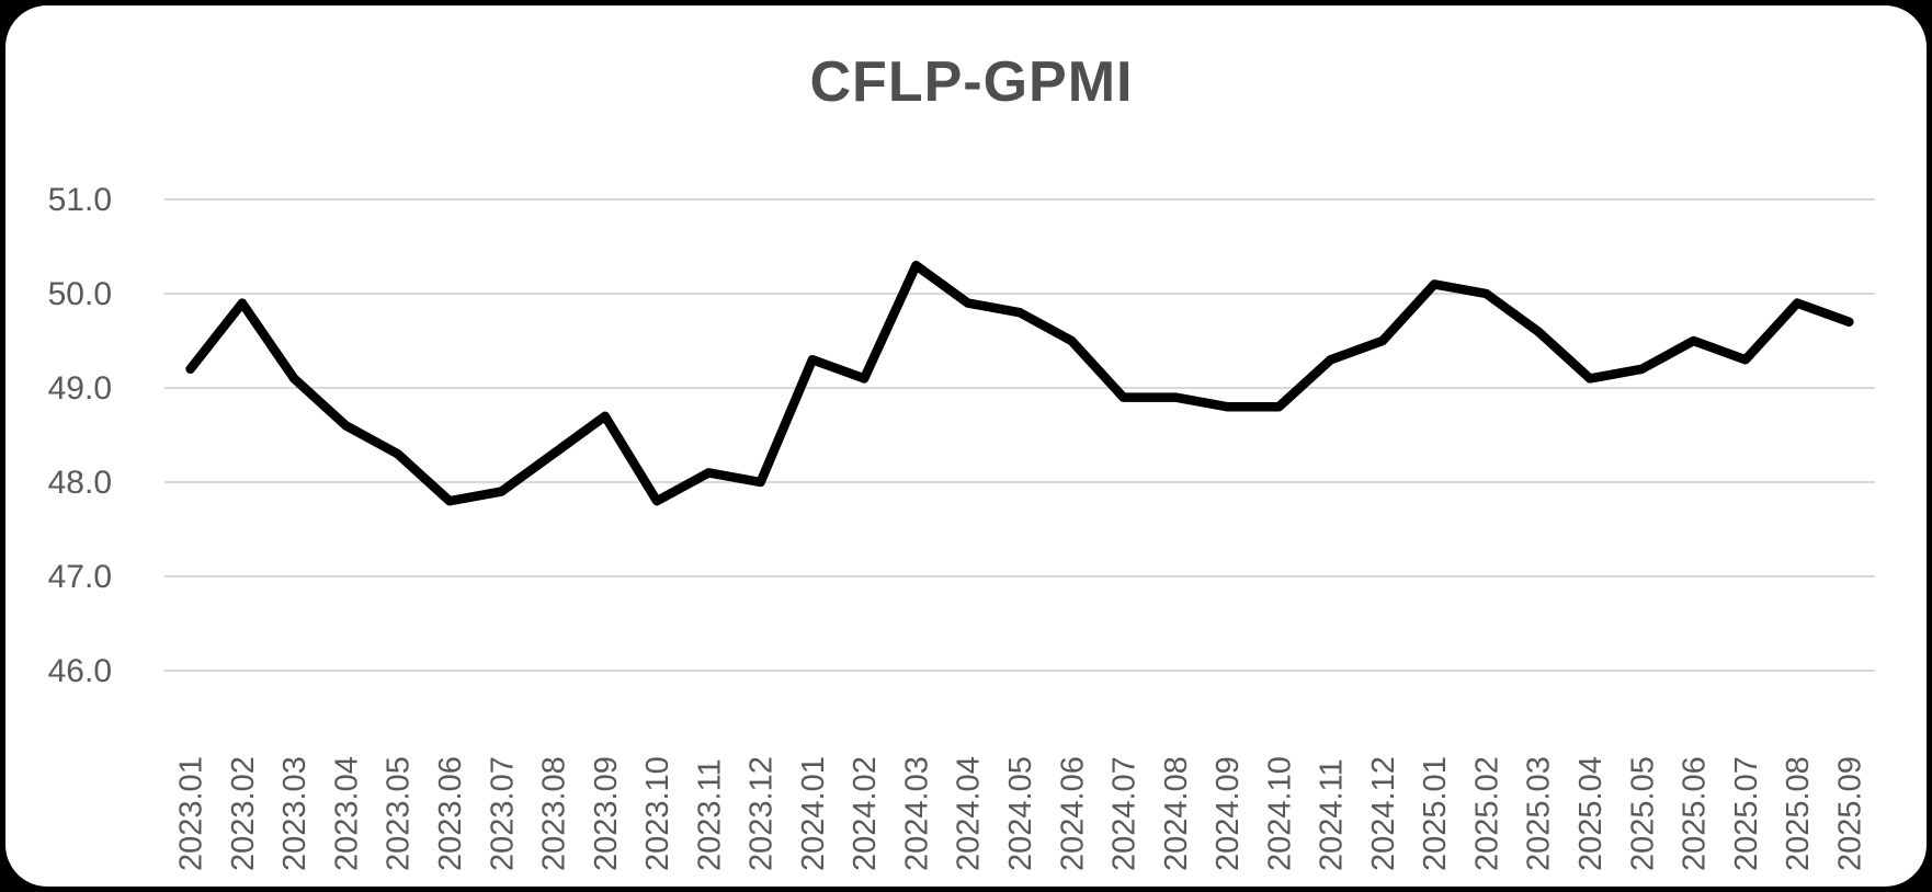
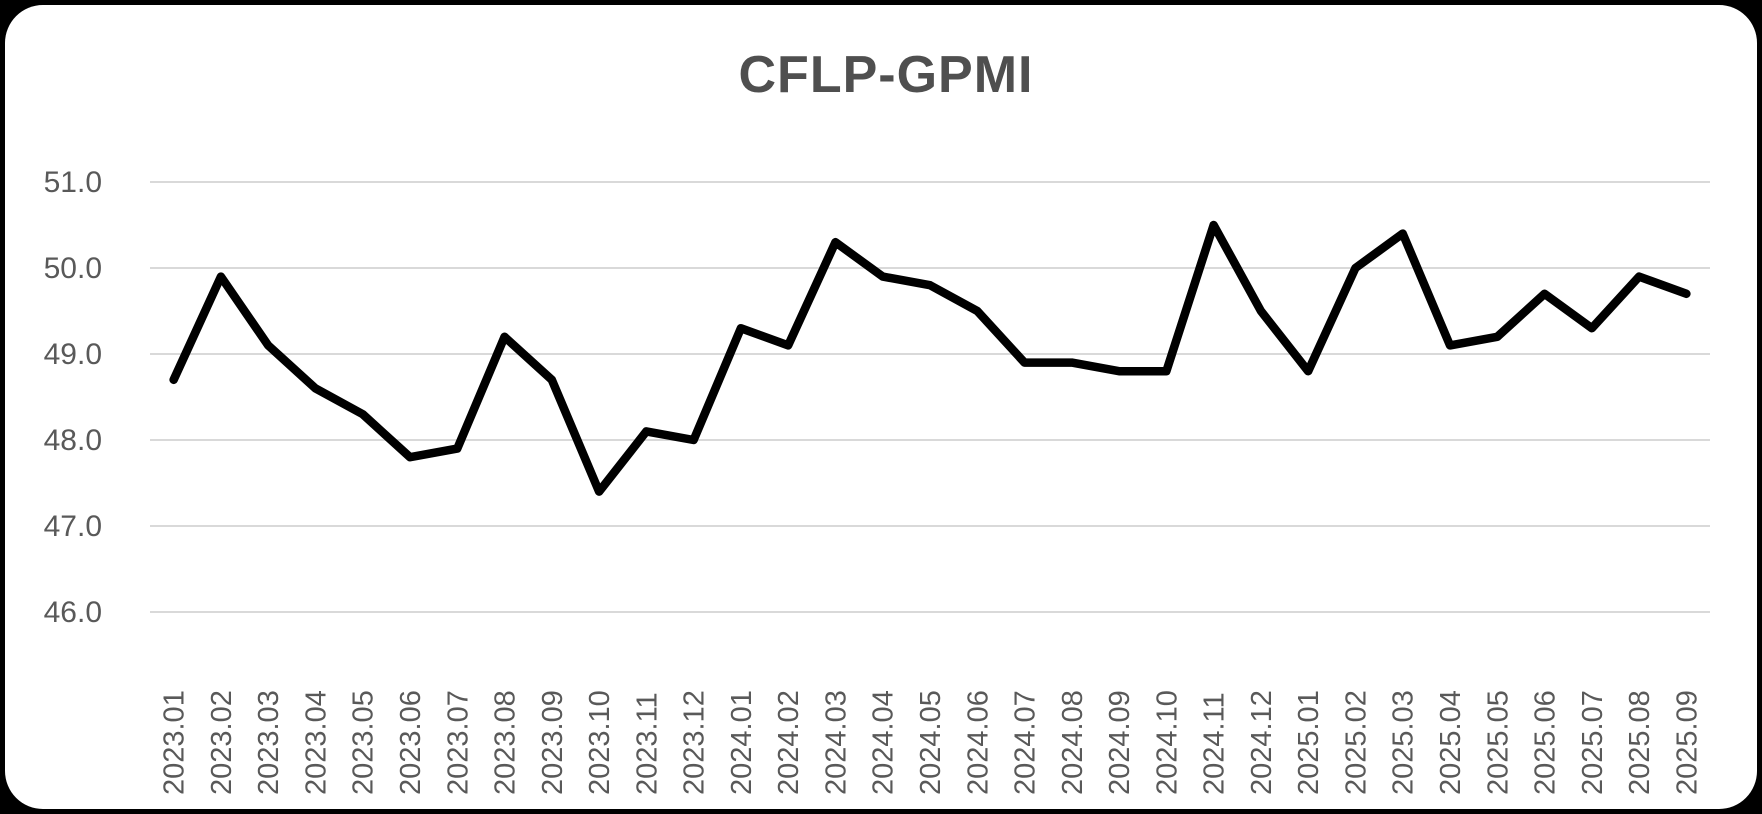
2023.01: 49.2 -> 48.7
2023.08: 48.3 -> 49.2
2023.10: 47.8 -> 47.4
2024.11: 49.3 -> 50.5
2025.01: 50.1 -> 48.8
2025.03: 49.6 -> 50.4
2025.06: 49.5 -> 49.7
